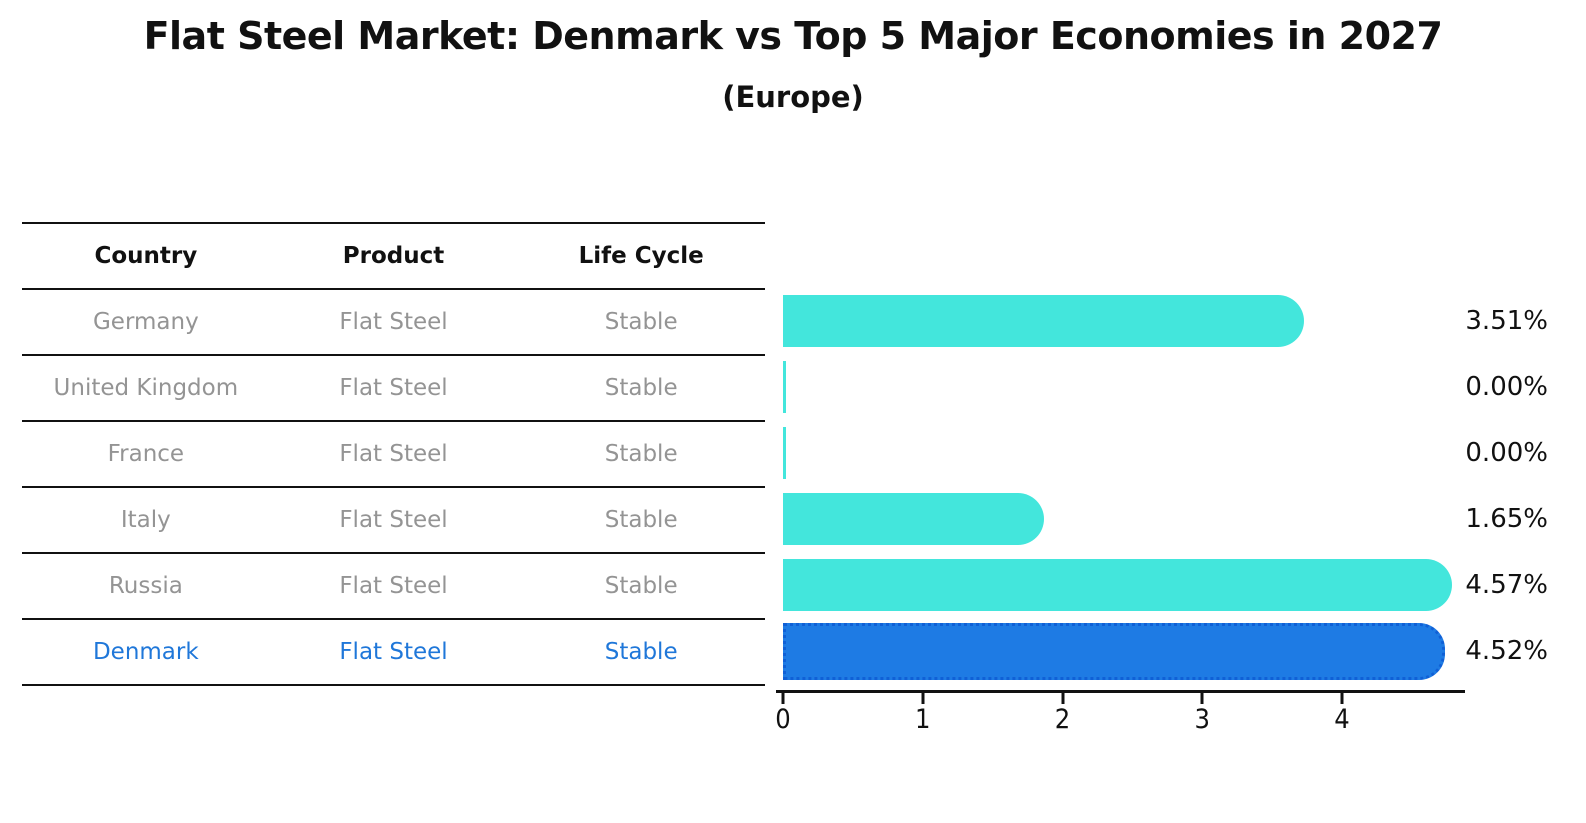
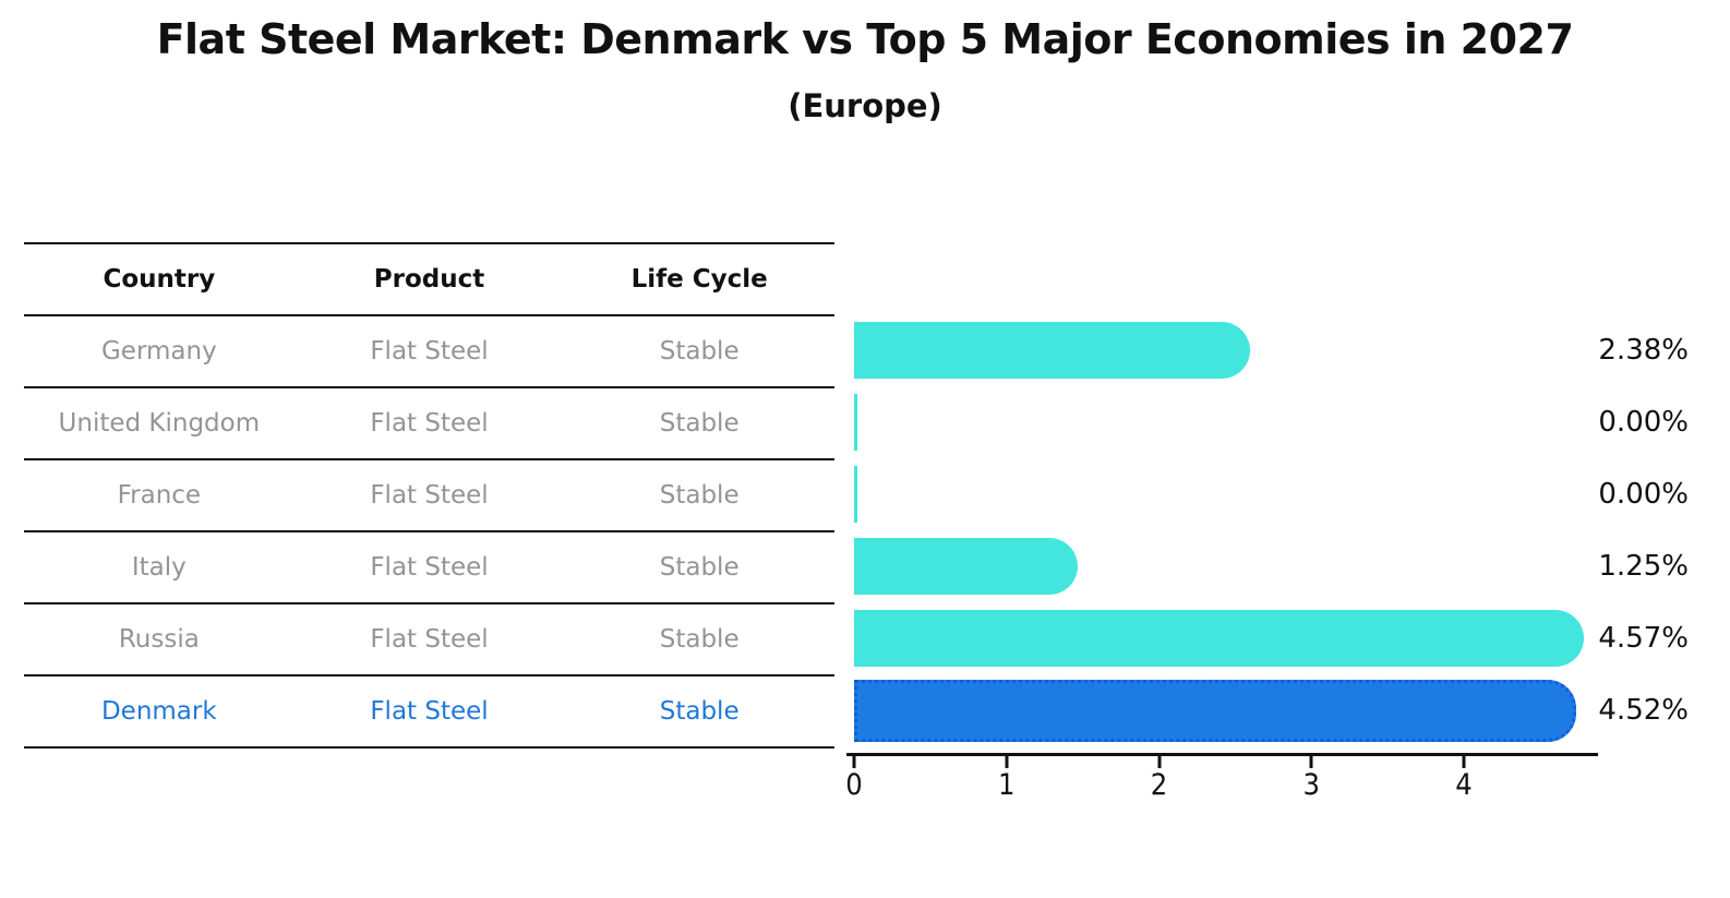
Germany: 3.51% -> 2.38%
Italy: 1.65% -> 1.25%
